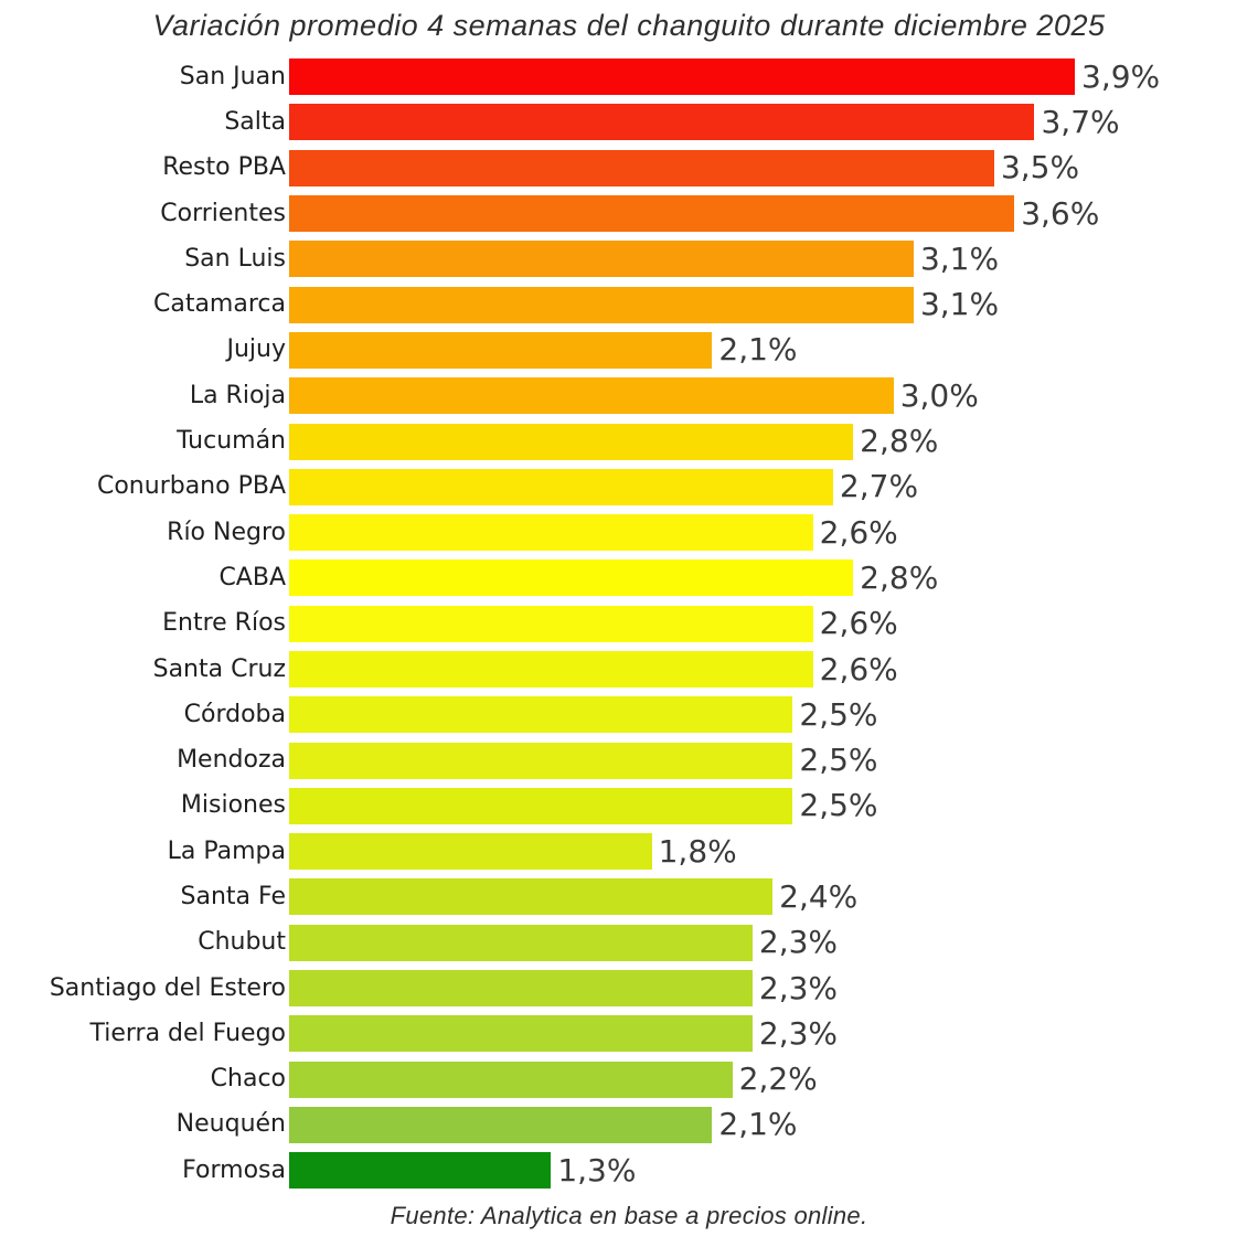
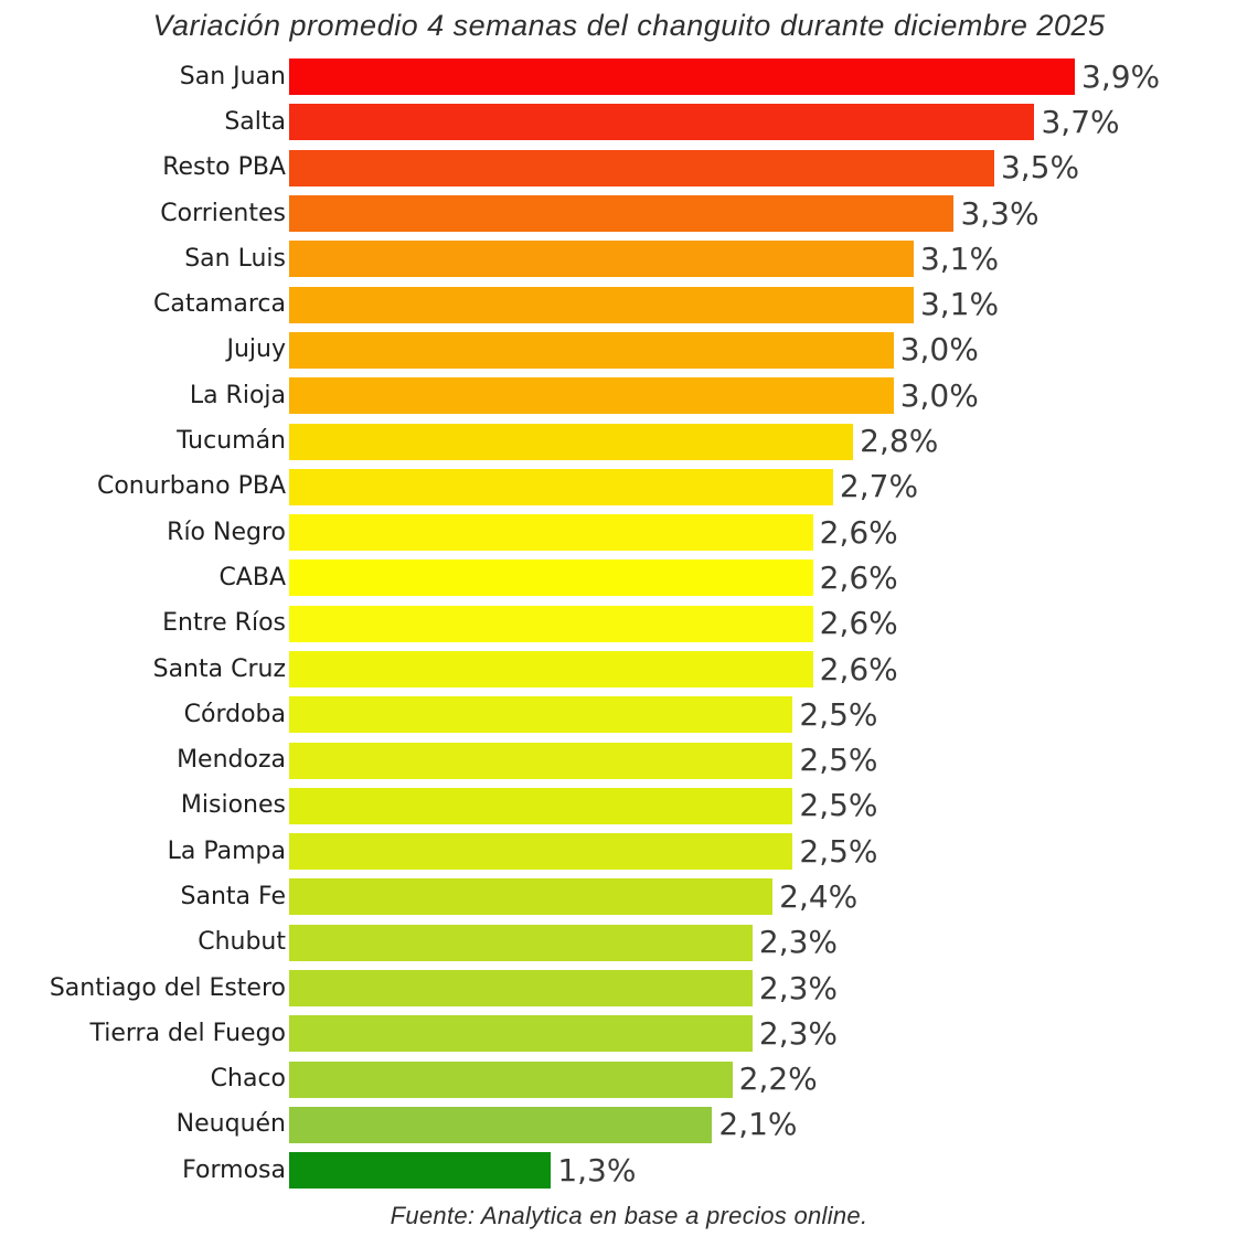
Corrientes: 3,6% -> 3,3%
Jujuy: 2,1% -> 3,0%
CABA: 2,8% -> 2,6%
La Pampa: 1,8% -> 2,5%
